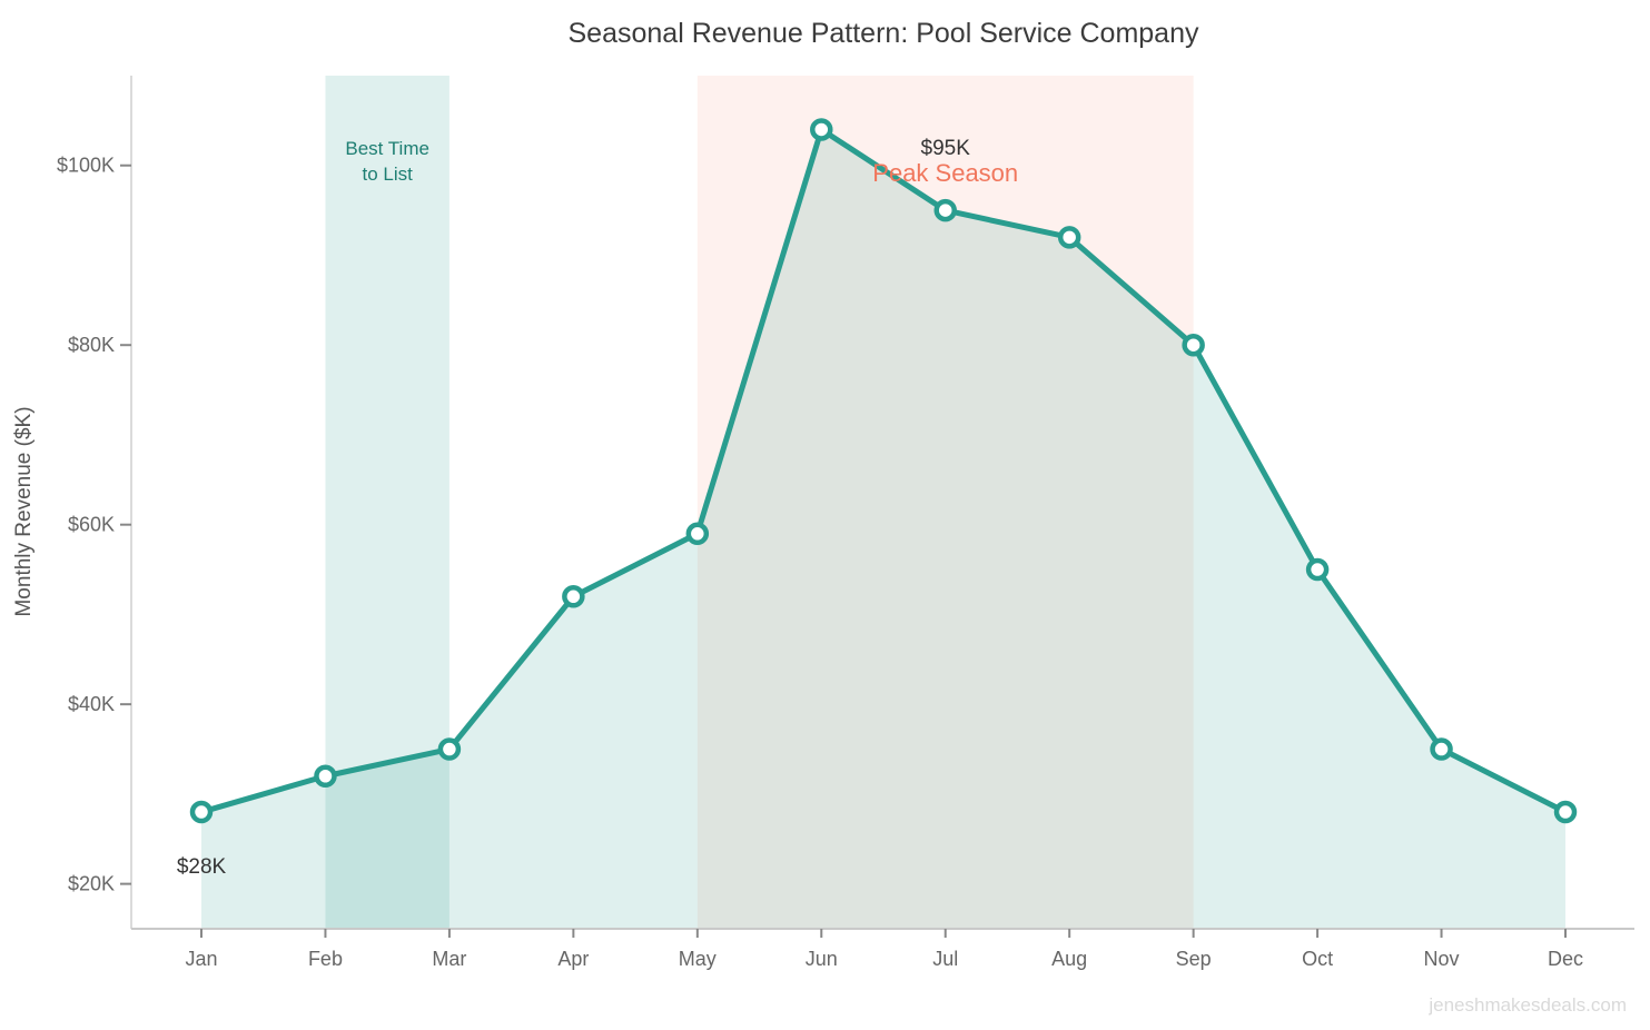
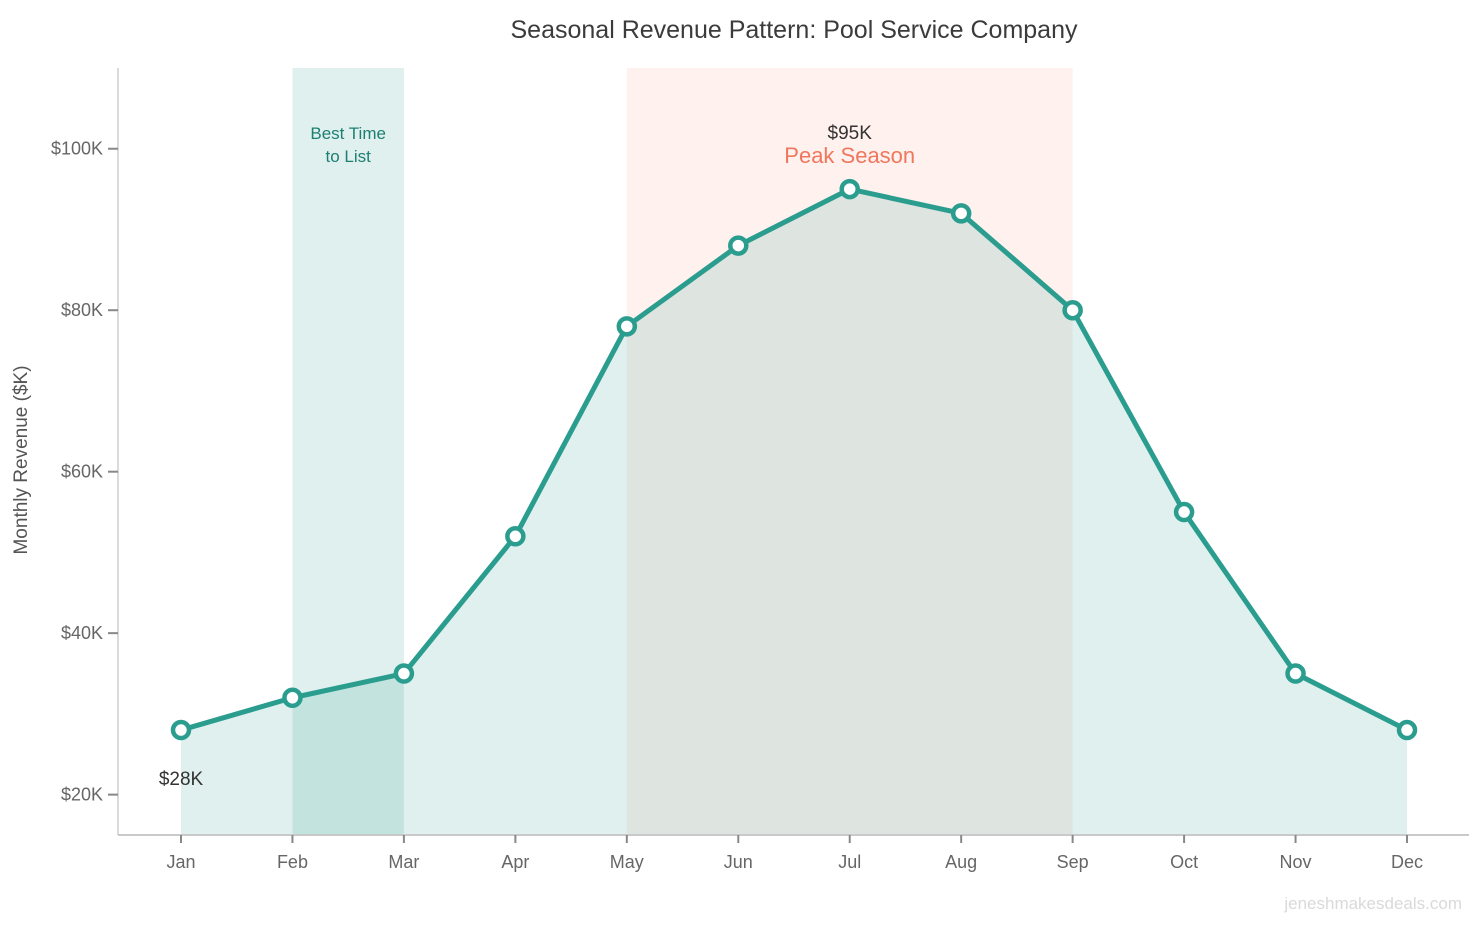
May: $59K -> $78K
Jun: $104K -> $88K
